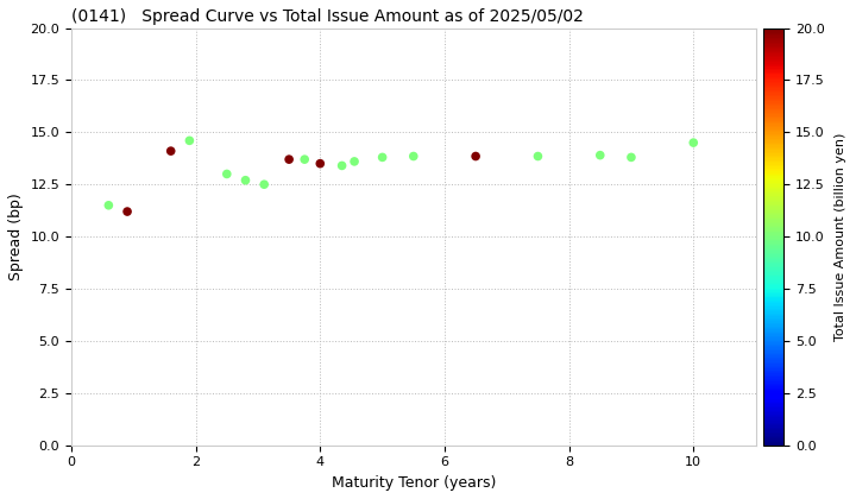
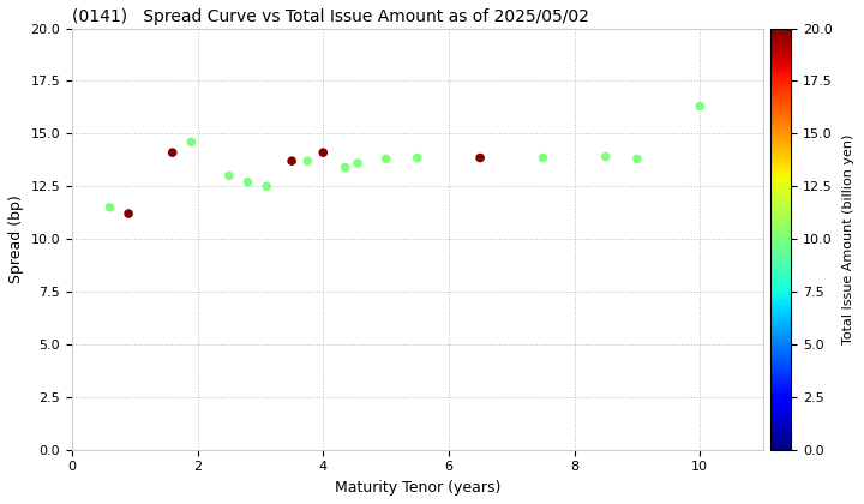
4: 13.5 -> 14.1
10: 14.5 -> 16.3
